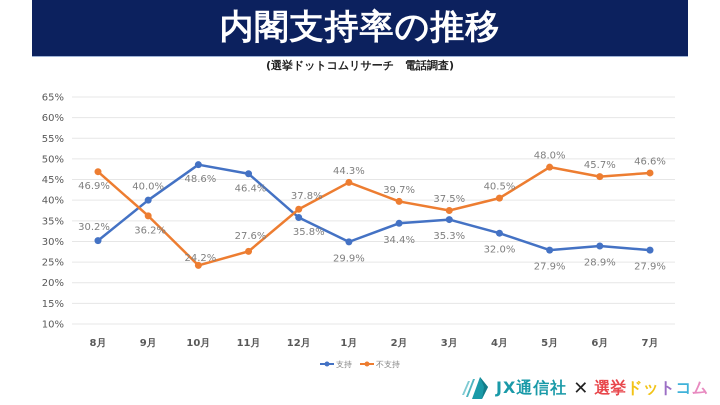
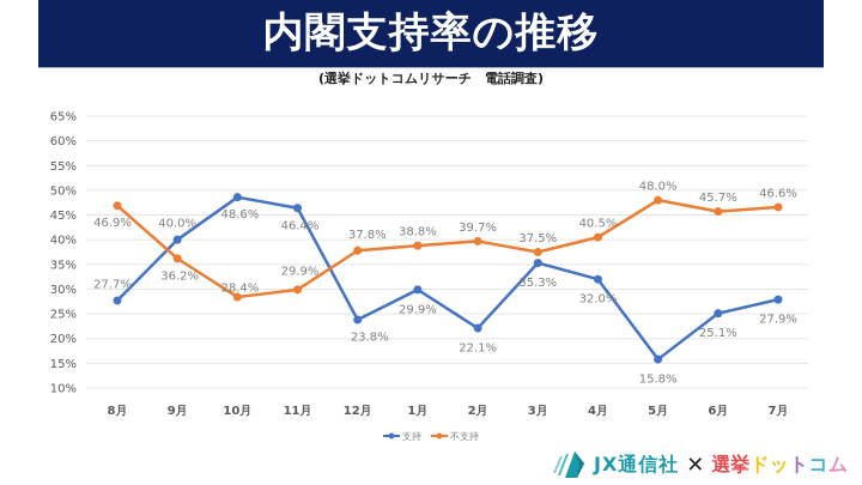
支持/8月: 30.2% -> 27.7%
不支持/10月: 24.2% -> 28.4%
不支持/11月: 27.6% -> 29.9%
支持/12月: 35.8% -> 23.8%
不支持/1月: 44.3% -> 38.8%
支持/2月: 34.4% -> 22.1%
支持/5月: 27.9% -> 15.8%
支持/6月: 28.9% -> 25.1%
